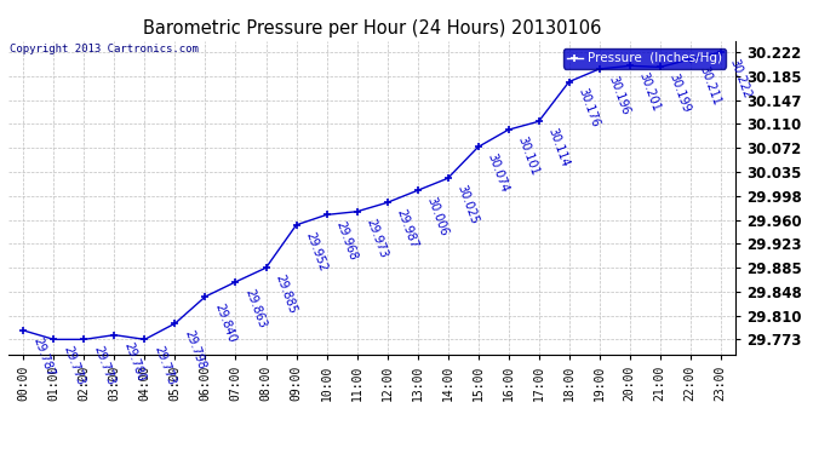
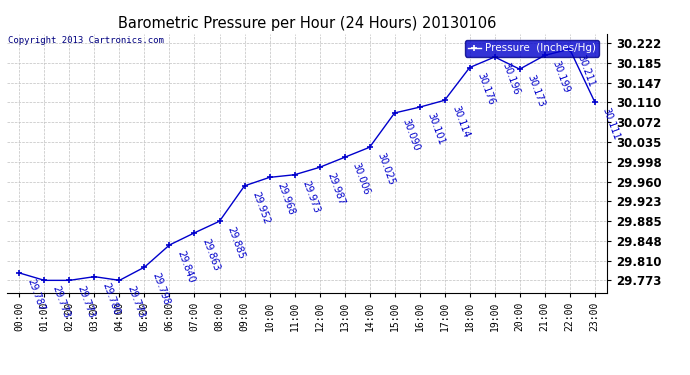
15:00: 30.074 -> 30.090
20:00: 30.201 -> 30.173
23:00: 30.222 -> 30.111
